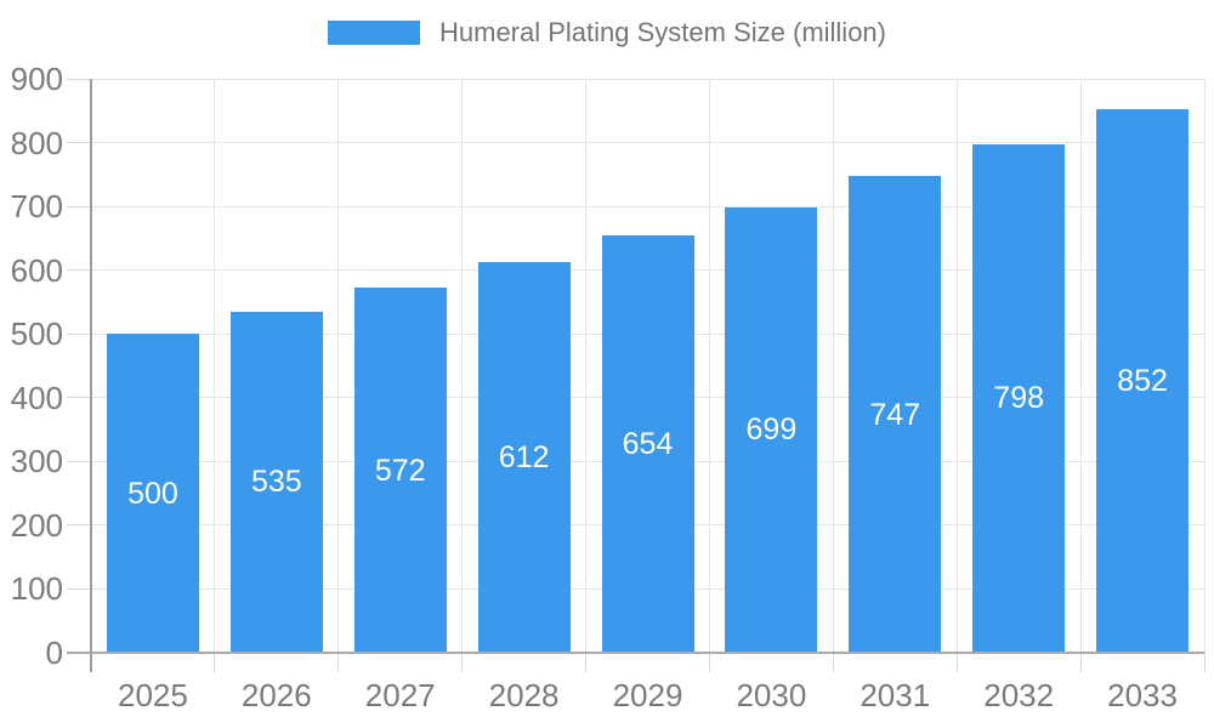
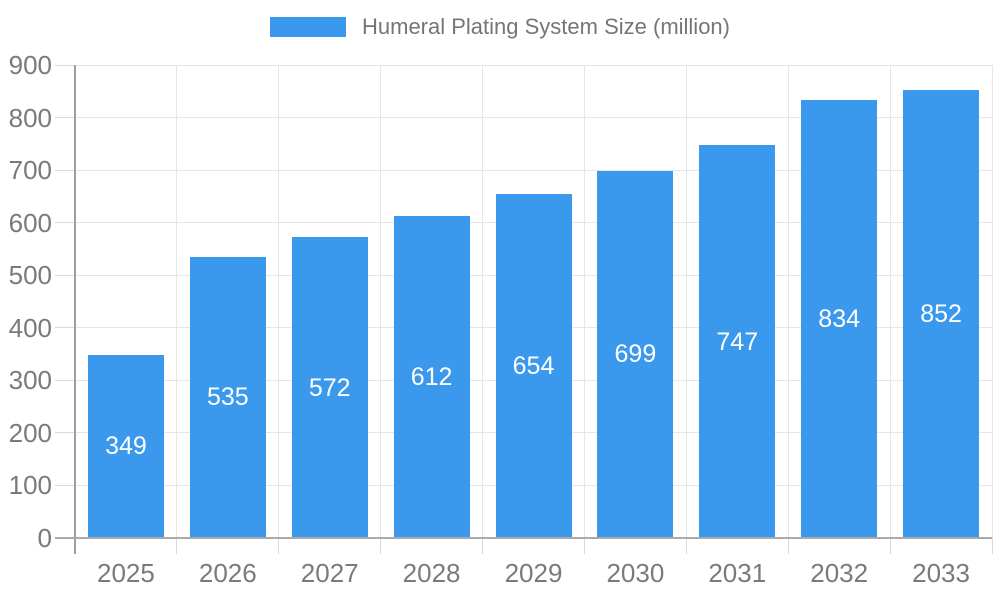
2025: 500 -> 349
2032: 798 -> 834
